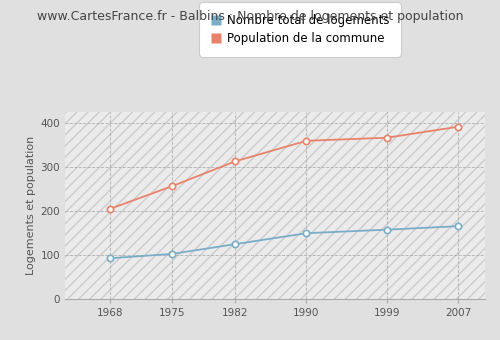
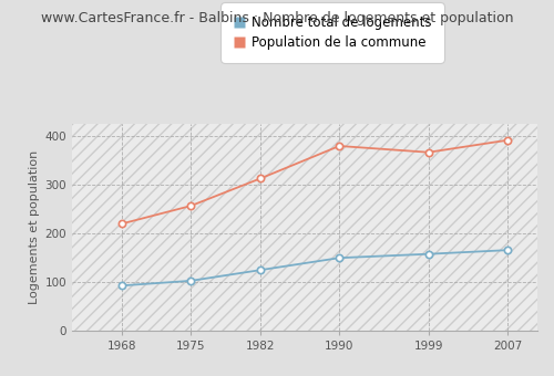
Population de la commune/1968: 205 -> 220
Population de la commune/1990: 360 -> 380
